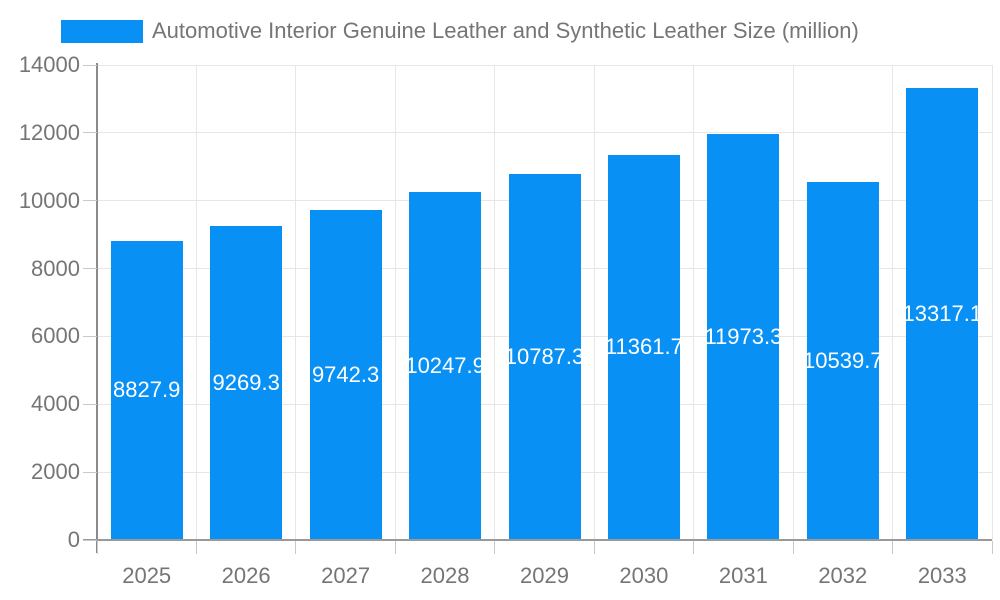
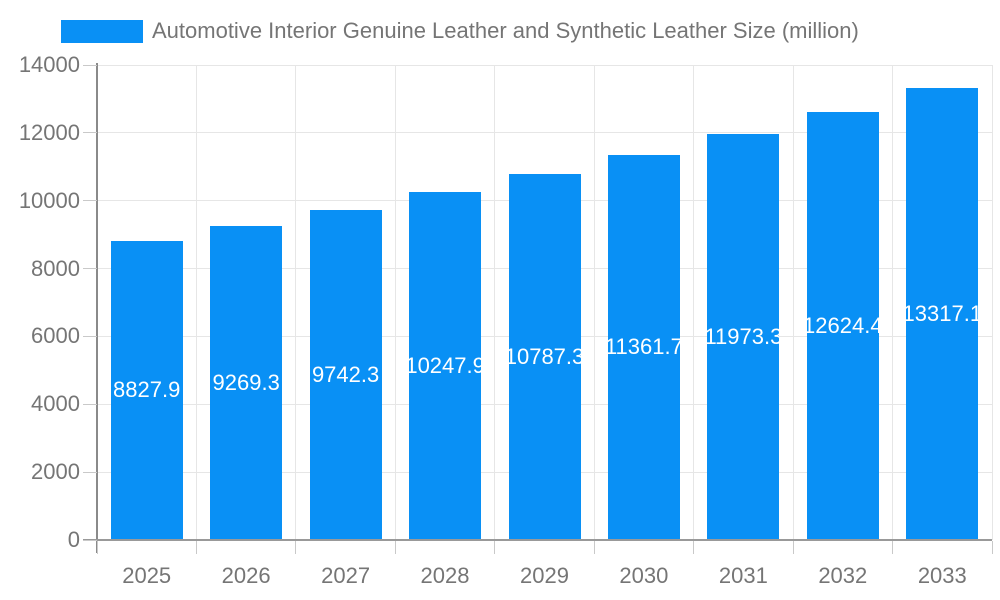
2032: 10539.7 -> 12624.4
